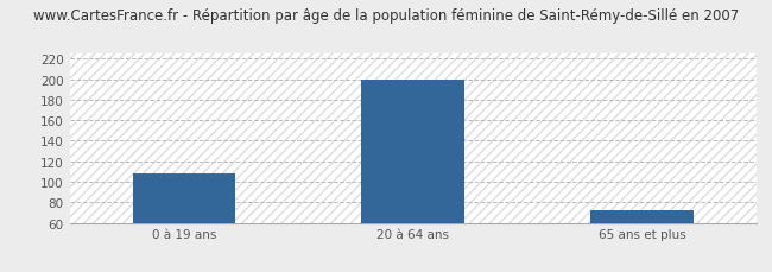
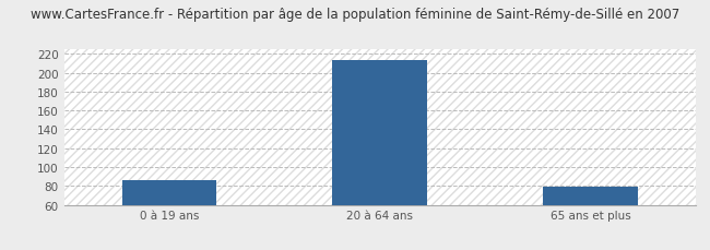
0 à 19 ans: 108 -> 86
20 à 64 ans: 200 -> 213
65 ans et plus: 72 -> 79
